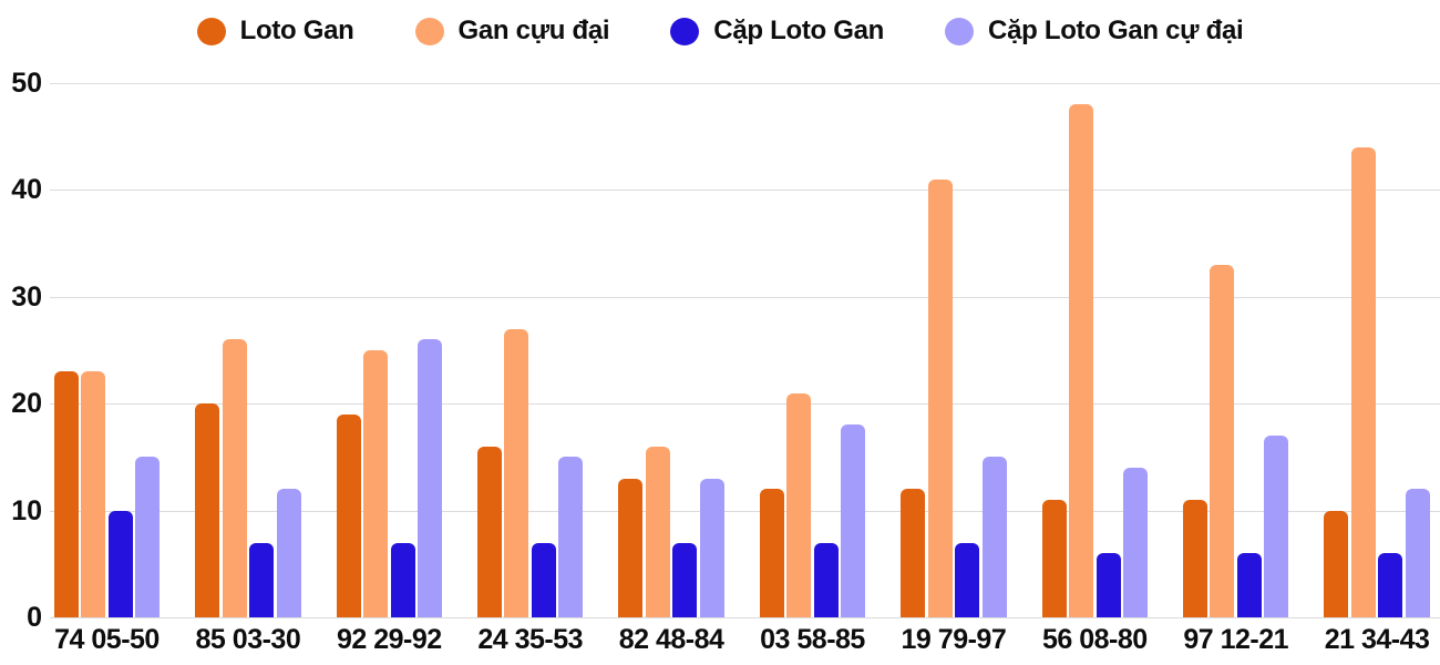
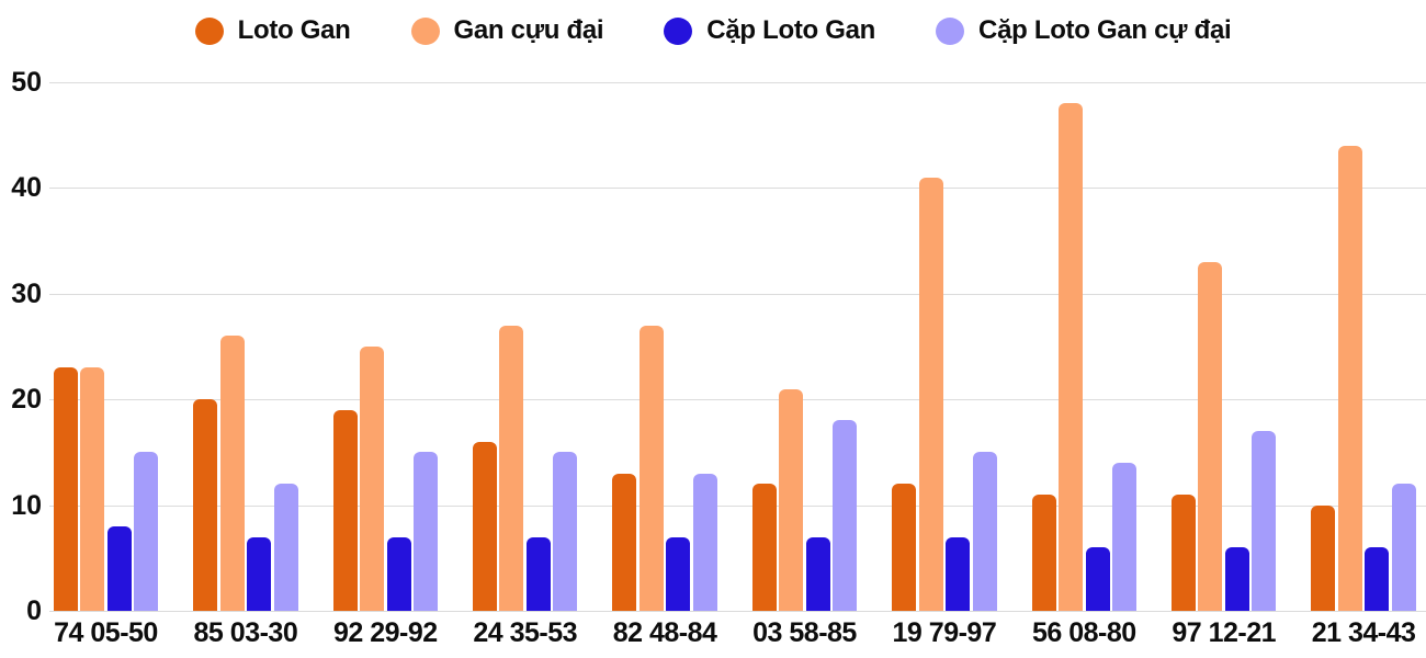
Cặp Loto Gan/74 05-50: 10 -> 8
Cặp Loto Gan cự đại/92 29-92: 26 -> 15
Gan cựu đại/82 48-84: 16 -> 27
